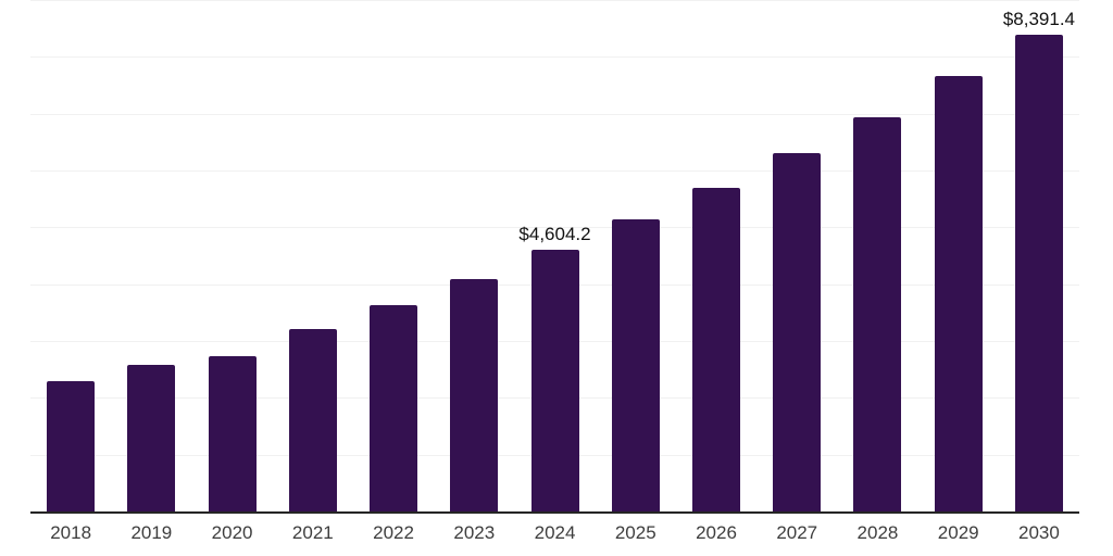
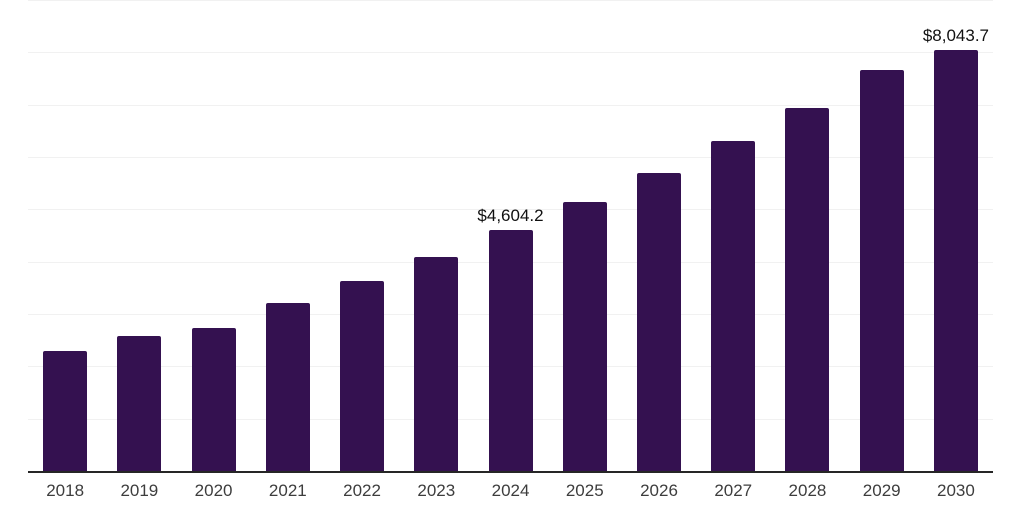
2030: $8,391.4 -> $8,043.7
